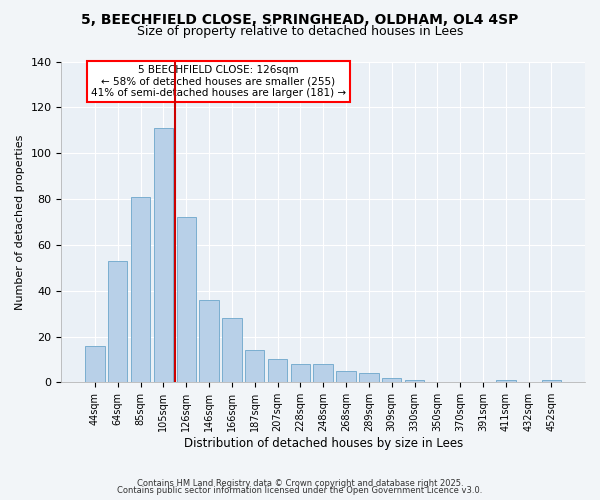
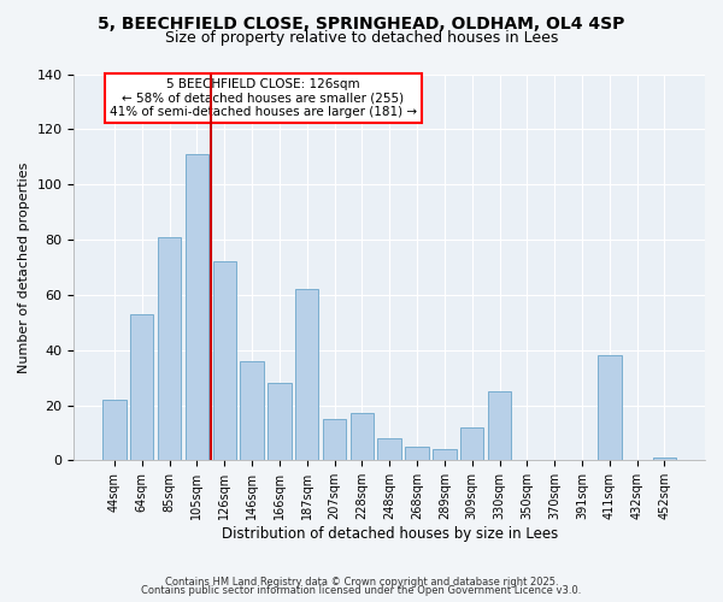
44sqm: 16 -> 22
187sqm: 14 -> 62
207sqm: 10 -> 15
228sqm: 8 -> 17
309sqm: 2 -> 12
330sqm: 1 -> 25
411sqm: 1 -> 38
